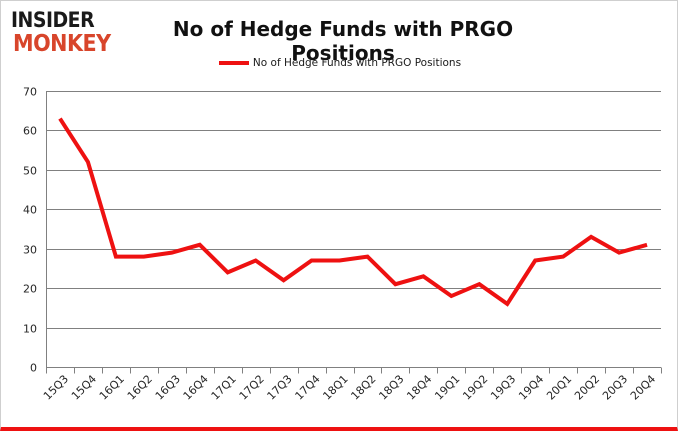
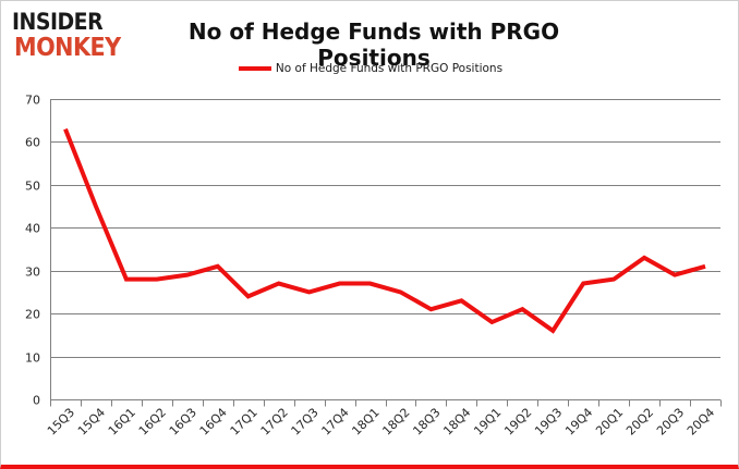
15Q4: 52 -> 45
17Q3: 22 -> 25
18Q2: 28 -> 25
